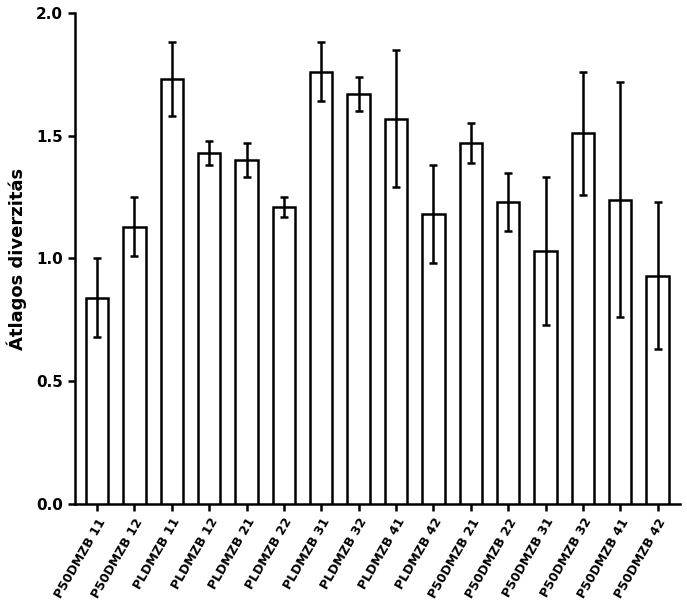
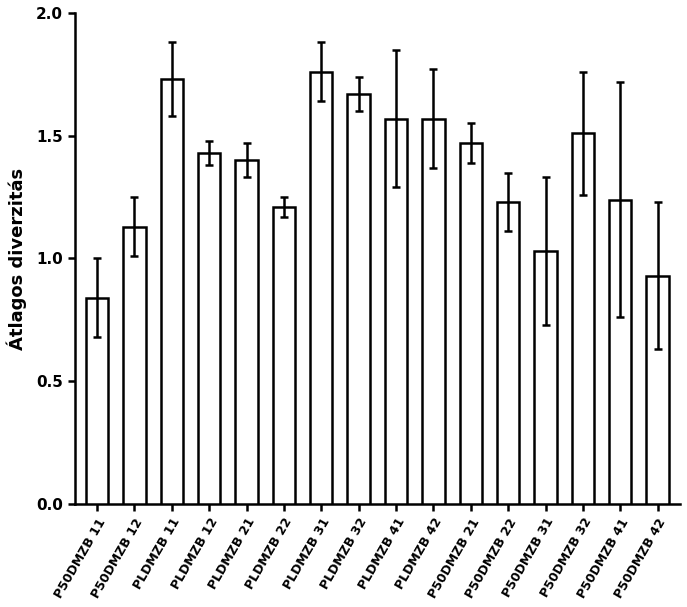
PLDMZB 42: 1.18 -> 1.57
